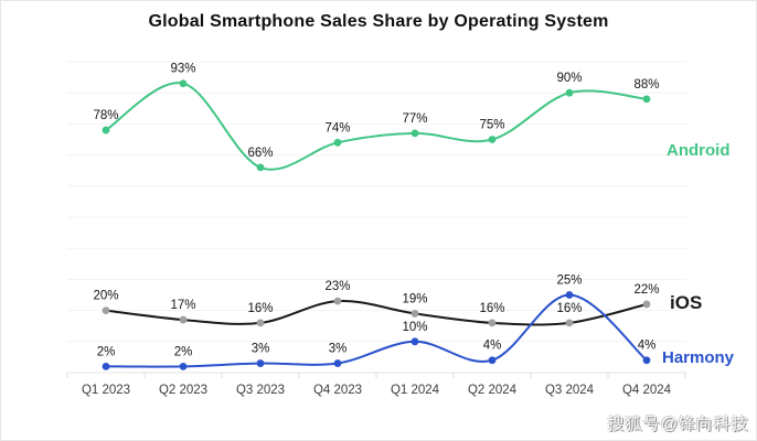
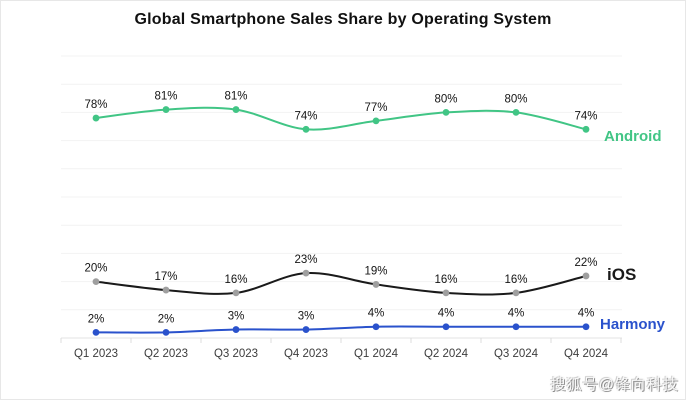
Android/Q2 2023: 93% -> 81%
Android/Q3 2023: 66% -> 81%
Harmony/Q1 2024: 10% -> 4%
Android/Q2 2024: 75% -> 80%
Android/Q3 2024: 90% -> 80%
Harmony/Q3 2024: 25% -> 4%
Android/Q4 2024: 88% -> 74%
